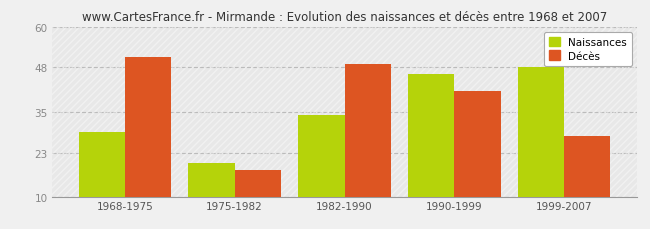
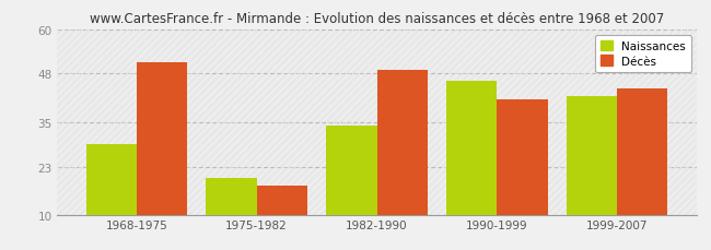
Naissances/1999-2007: 48 -> 42
Décès/1999-2007: 28 -> 44
